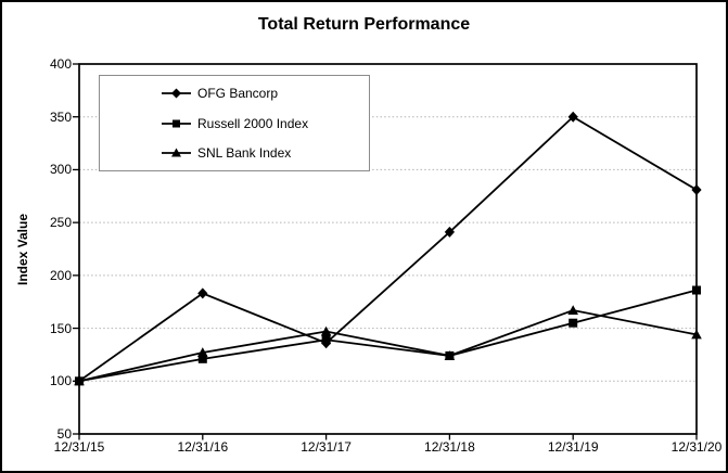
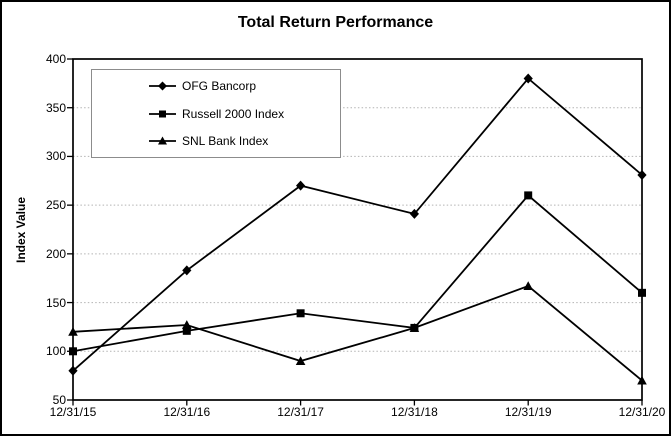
OFG Bancorp/12/31/15: 100 -> 80
SNL Bank Index/12/31/15: 100 -> 120
OFG Bancorp/12/31/17: 140 -> 270
SNL Bank Index/12/31/17: 150 -> 90
OFG Bancorp/12/31/19: 350 -> 380
Russell 2000 Index/12/31/19: 160 -> 260
Russell 2000 Index/12/31/20: 190 -> 160
SNL Bank Index/12/31/20: 140 -> 70
